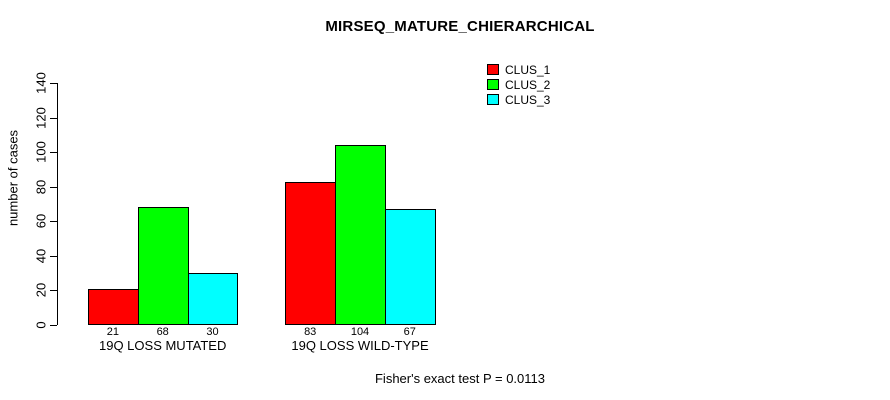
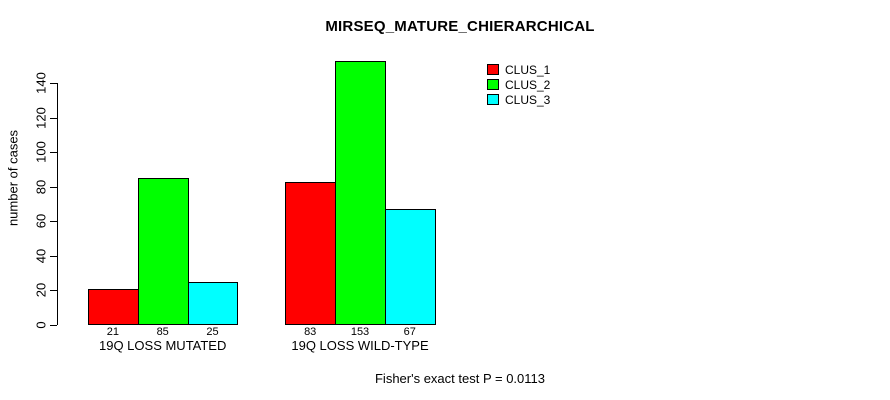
CLUS_2/19Q LOSS MUTATED: 68 -> 85
CLUS_3/19Q LOSS MUTATED: 30 -> 25
CLUS_2/19Q LOSS WILD-TYPE: 104 -> 153
